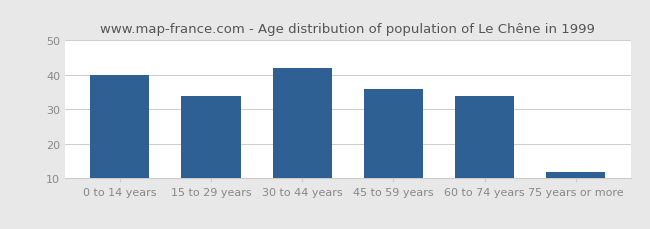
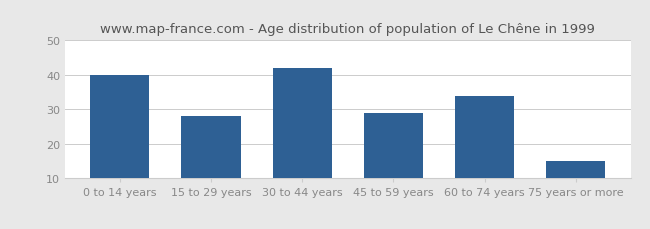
15 to 29 years: 34 -> 28
45 to 59 years: 36 -> 29
75 years or more: 12 -> 15
